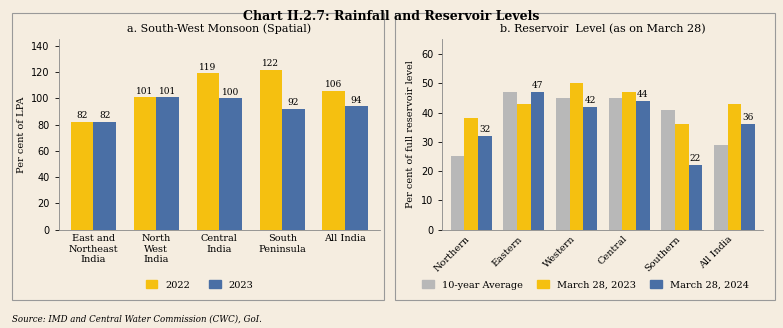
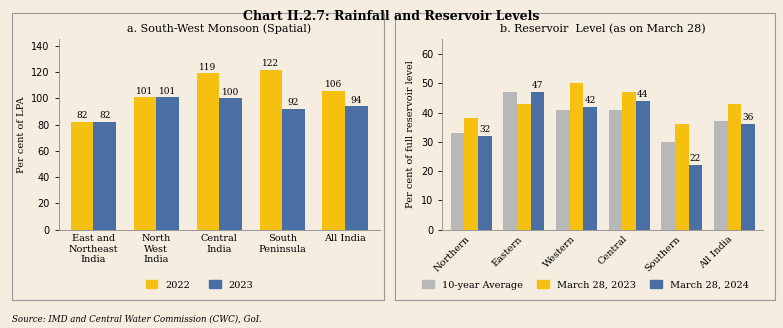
b. Reservoir Level (as on March 28)/10-year Average/Northern: 25 -> 33
b. Reservoir Level (as on March 28)/10-year Average/Western: 45 -> 41
b. Reservoir Level (as on March 28)/10-year Average/Central: 45 -> 41
b. Reservoir Level (as on March 28)/10-year Average/Southern: 41 -> 30
b. Reservoir Level (as on March 28)/10-year Average/All India: 29 -> 37
